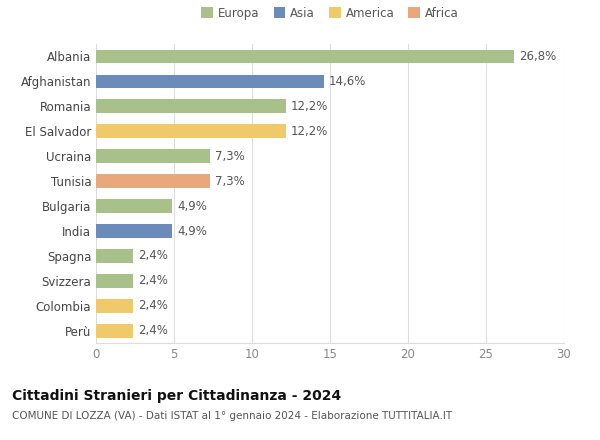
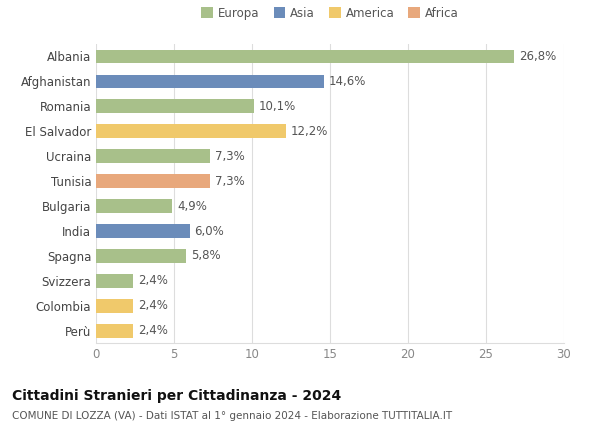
Romania: 12,2% -> 10,1%
India: 4,9% -> 6,0%
Spagna: 2,4% -> 5,8%
